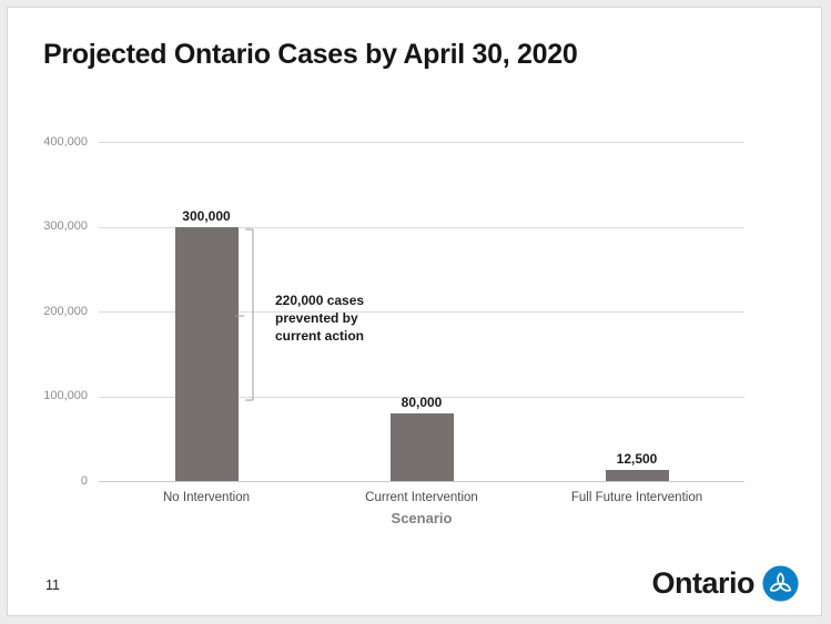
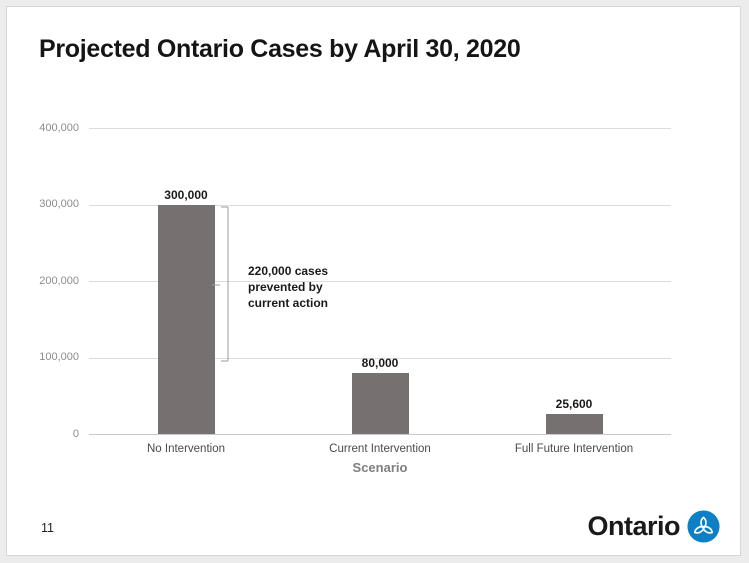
Full Future Intervention: 12,500 -> 25,600
